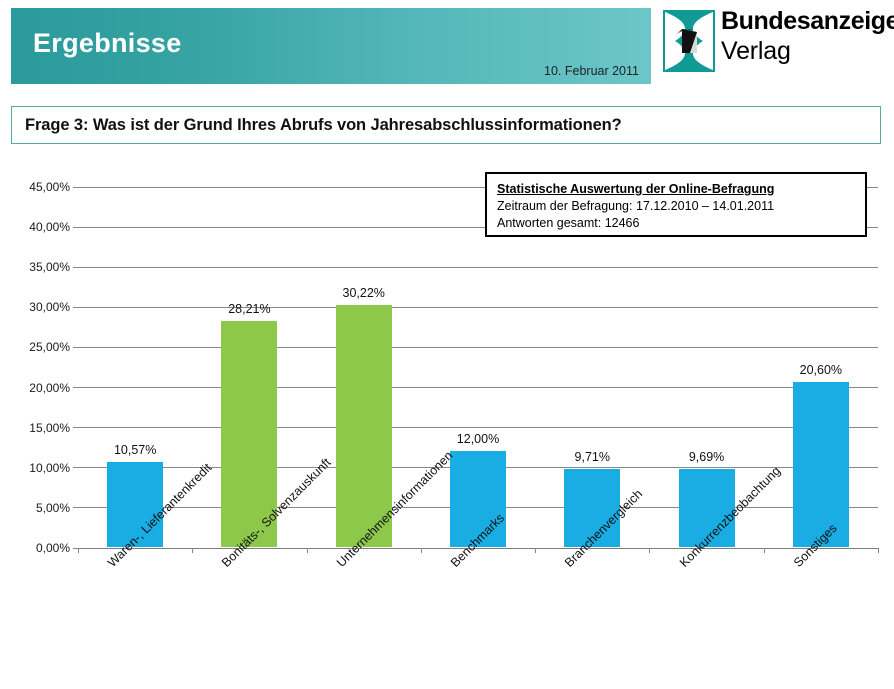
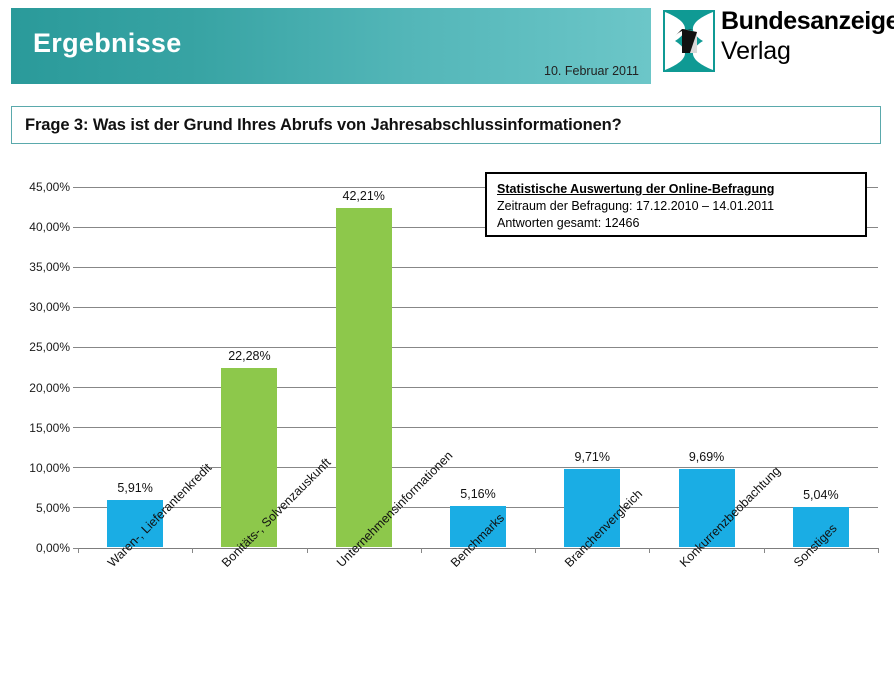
Waren-, Lieferantenkredit: 10,57% -> 5,91%
Bonitäts-, Solvenzauskunft: 28,21% -> 22,28%
Unternehmensinformationen: 30,22% -> 42,21%
Benchmarks: 12,00% -> 5,16%
Sonstiges: 20,60% -> 5,04%
